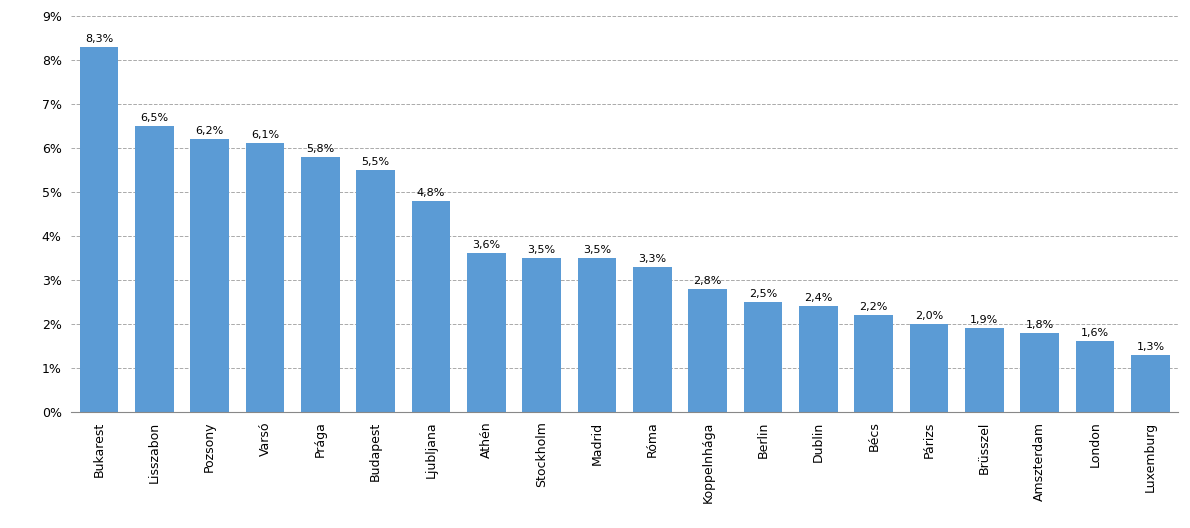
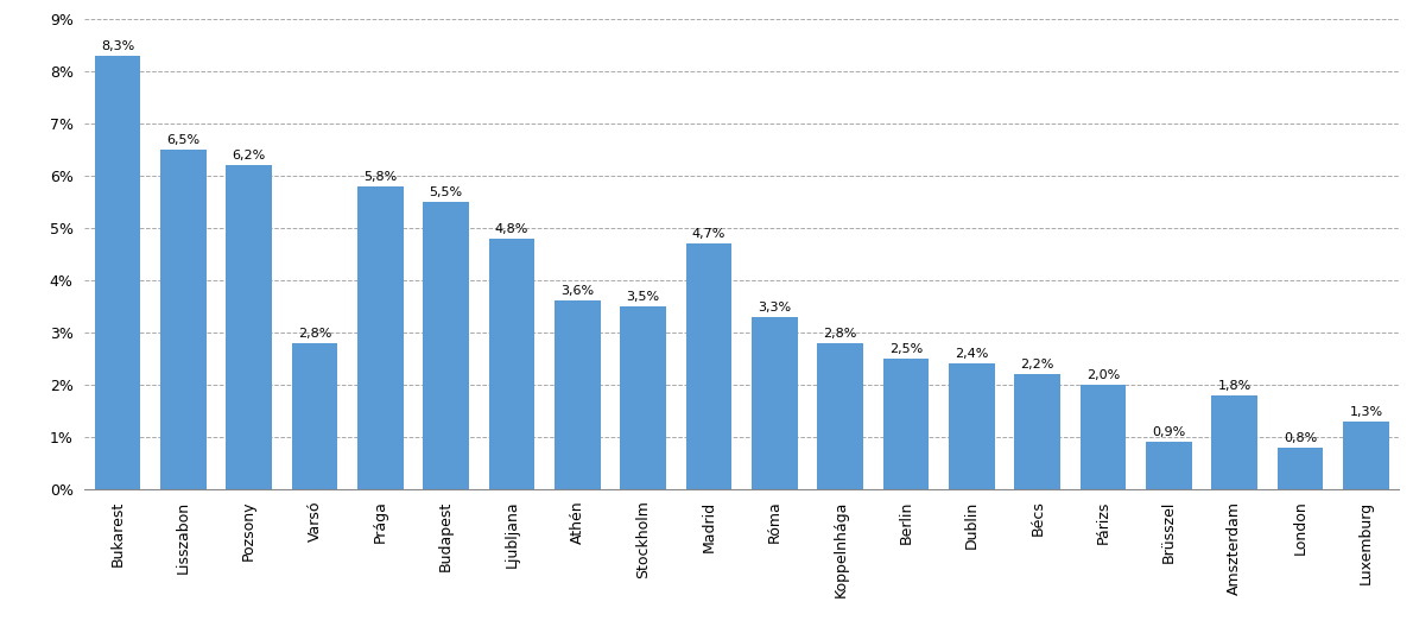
Varsó: 6,1% -> 2,8%
Madrid: 3,5% -> 4,7%
Brüsszel: 1,9% -> 0,9%
London: 1,6% -> 0,8%
